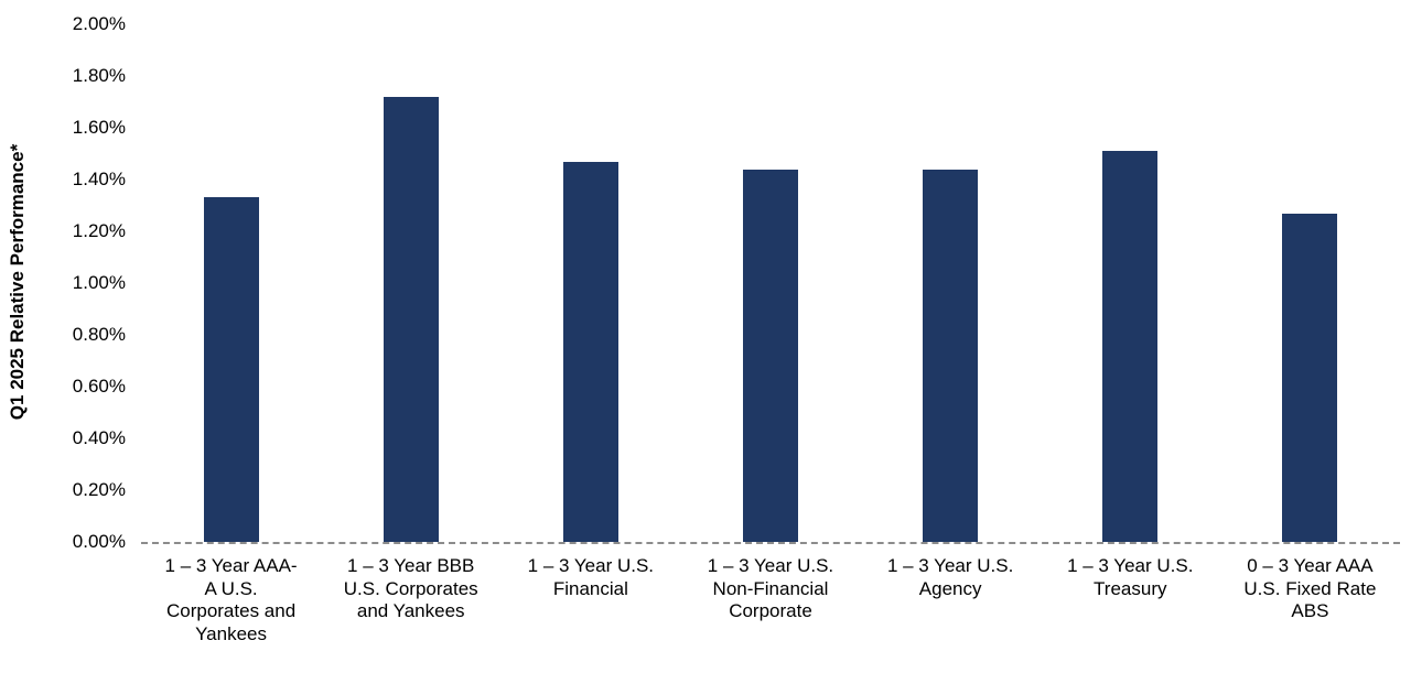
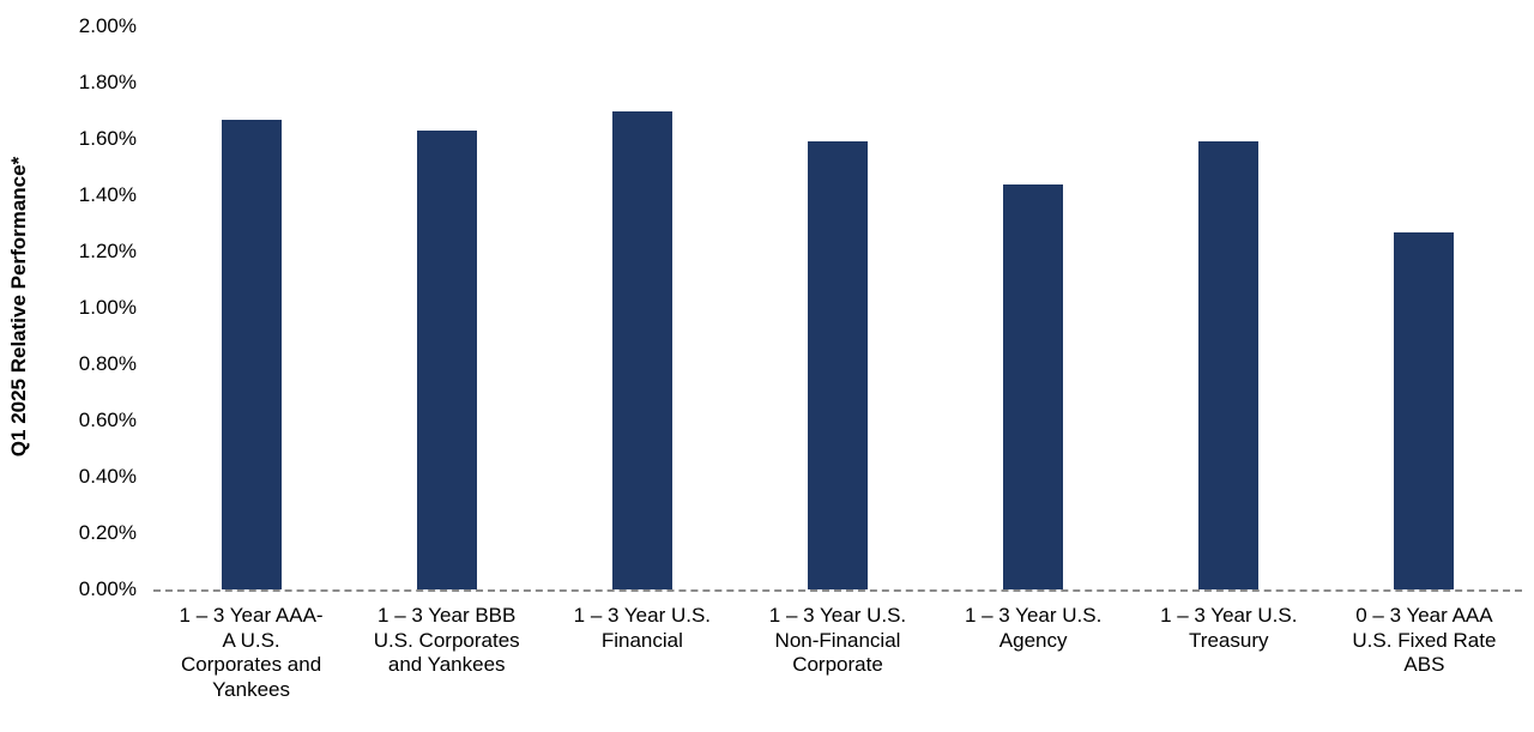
1 – 3 Year AAA- A U.S. Corporates and Yankees: 1.33% -> 1.67%
1 – 3 Year BBB U.S. Corporates and Yankees: 1.72% -> 1.63%
1 – 3 Year U.S. Financial: 1.47% -> 1.70%
1 – 3 Year U.S. Non-Financial Corporate: 1.44% -> 1.59%
1 – 3 Year U.S. Treasury: 1.51% -> 1.59%
